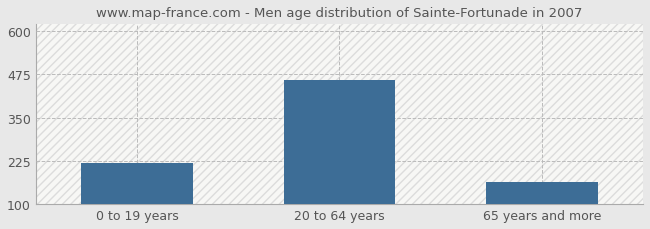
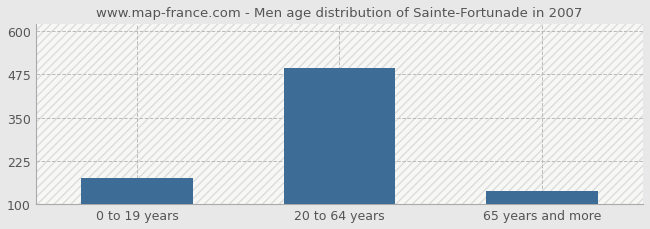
0 to 19 years: 220 -> 175
20 to 64 years: 460 -> 493
65 years and more: 165 -> 138
